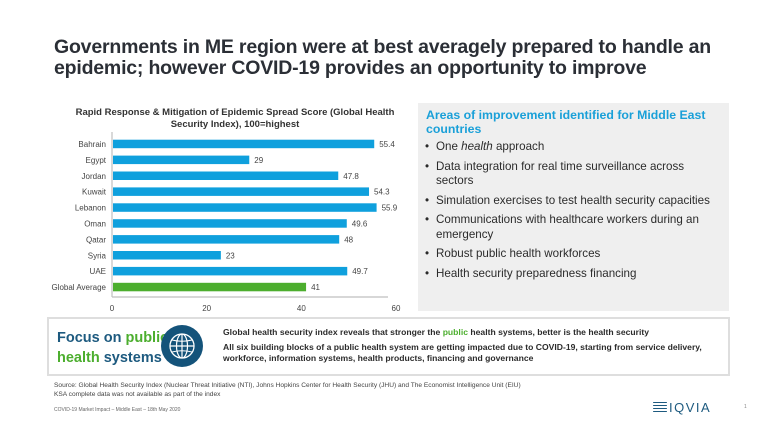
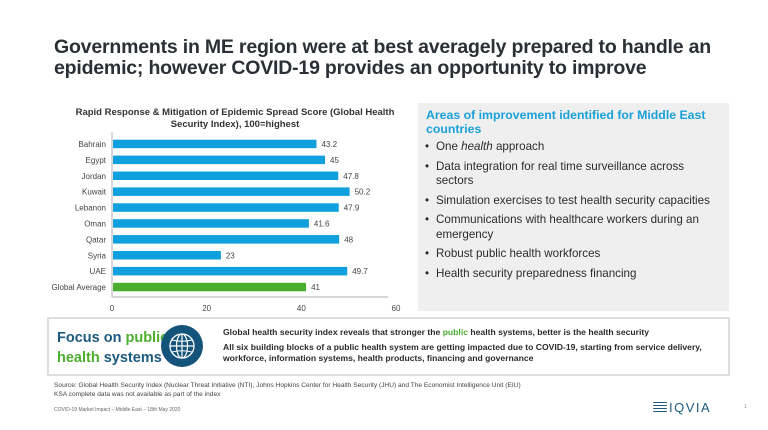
Bahrain: 55.4 -> 43.2
Egypt: 29 -> 45
Kuwait: 54.3 -> 50.2
Lebanon: 55.9 -> 47.9
Oman: 49.6 -> 41.6
